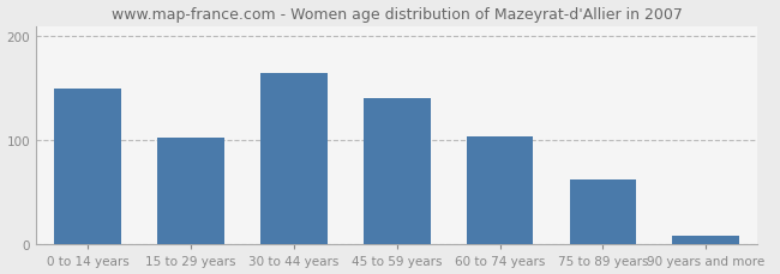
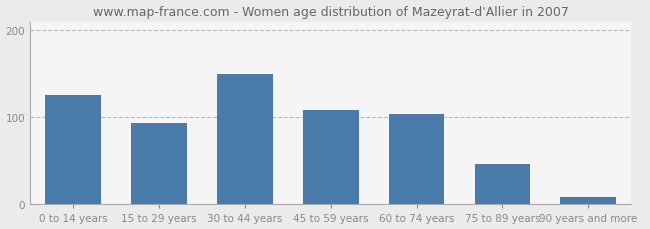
0 to 14 years: 150 -> 126
15 to 29 years: 103 -> 94
30 to 44 years: 165 -> 150
45 to 59 years: 140 -> 108
75 to 89 years: 63 -> 46
